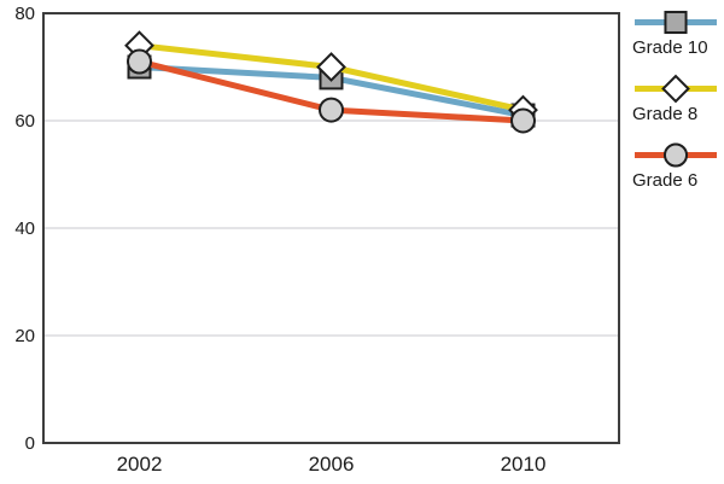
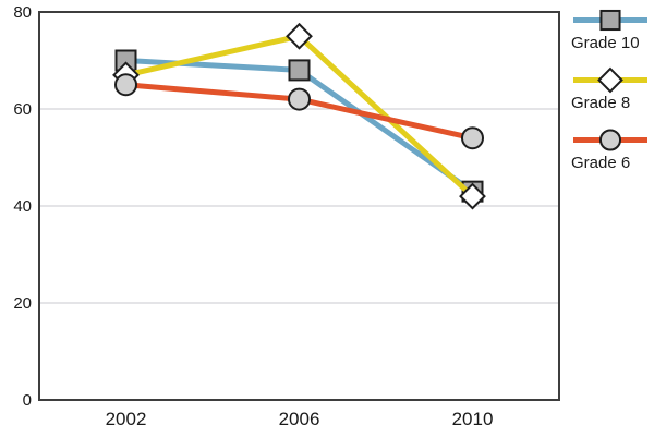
Grade 8/2002: 74 -> 67
Grade 6/2002: 71 -> 65
Grade 8/2006: 70 -> 75
Grade 10/2010: 61 -> 43
Grade 8/2010: 62 -> 42
Grade 6/2010: 60 -> 54
